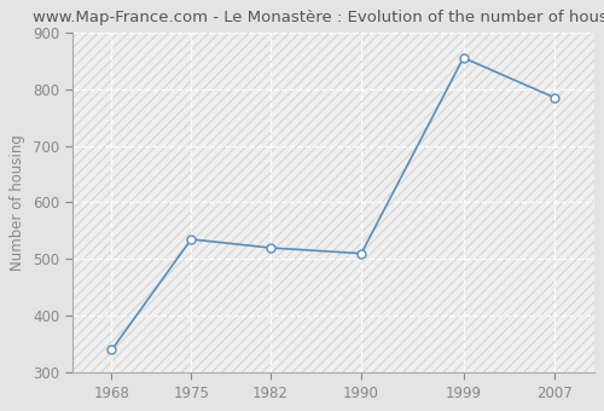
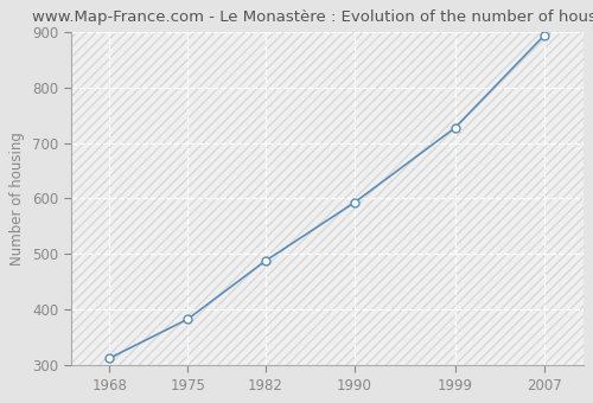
1968: 340 -> 313
1975: 535 -> 383
1982: 520 -> 488
1990: 510 -> 593
1999: 855 -> 727
2007: 785 -> 893
